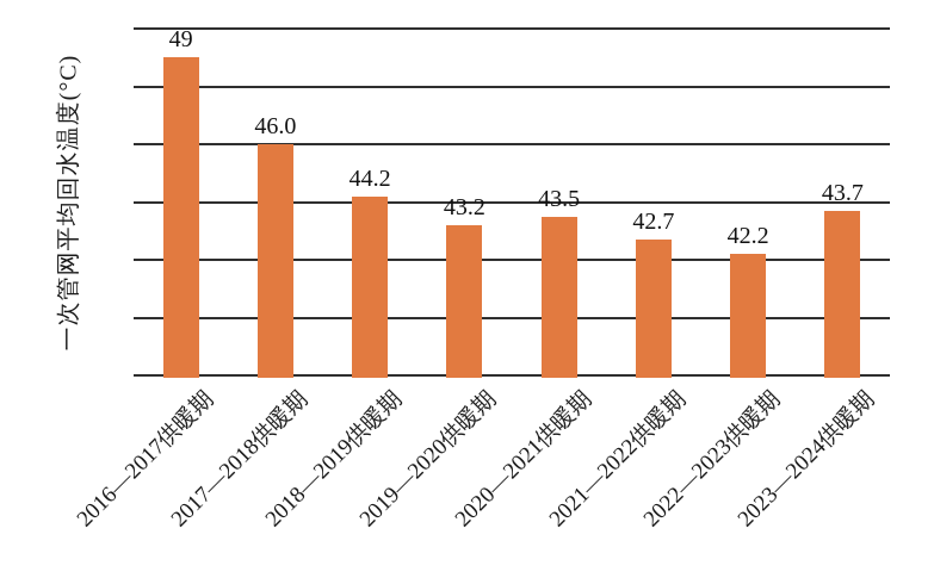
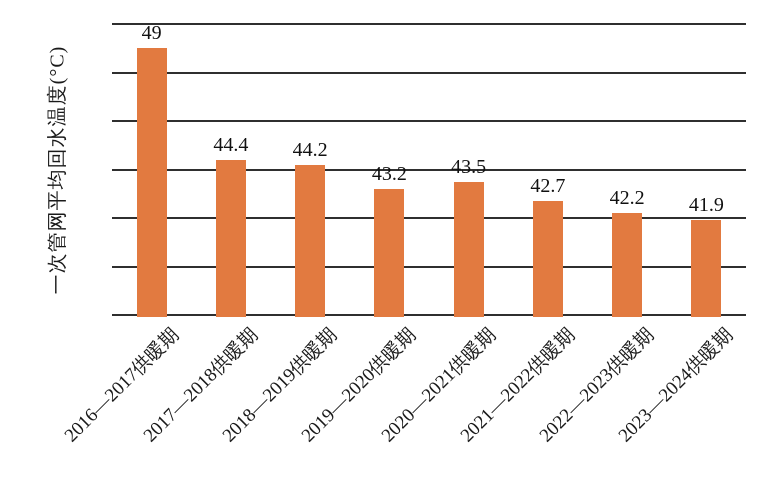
2017—2018供暖期: 46.0 -> 44.4
2023—2024供暖期: 43.7 -> 41.9
